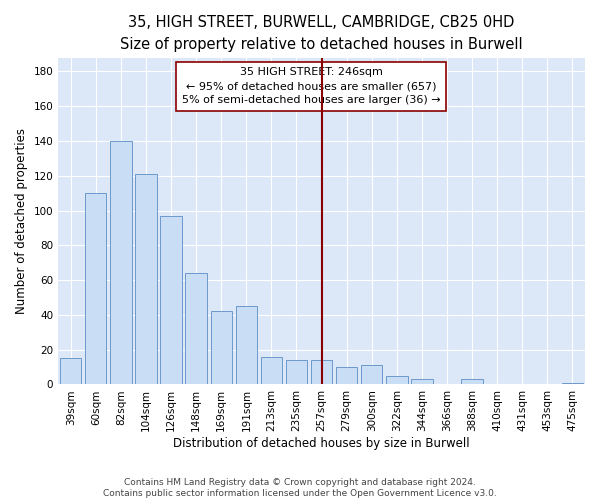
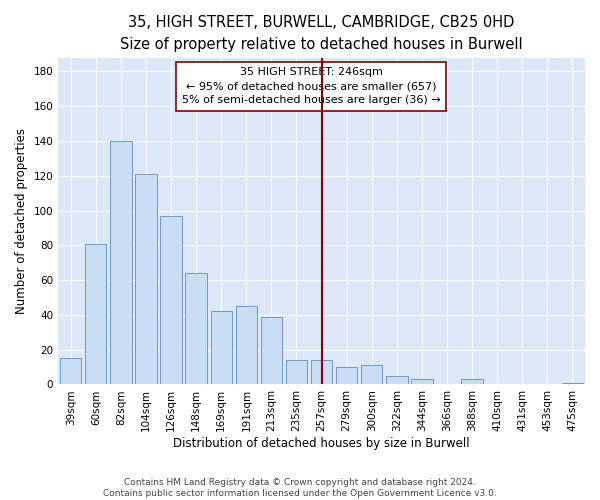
60sqm: 110 -> 81
213sqm: 16 -> 39
